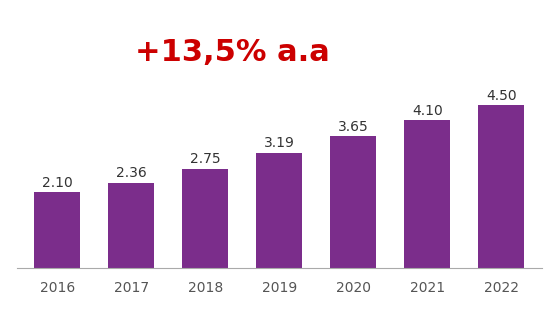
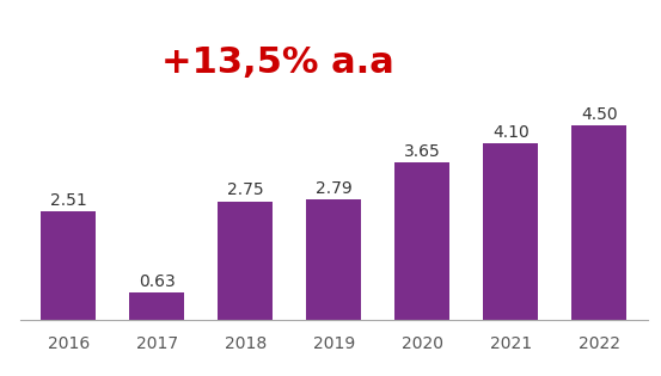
2016: 2.10 -> 2.51
2017: 2.36 -> 0.63
2019: 3.19 -> 2.79
